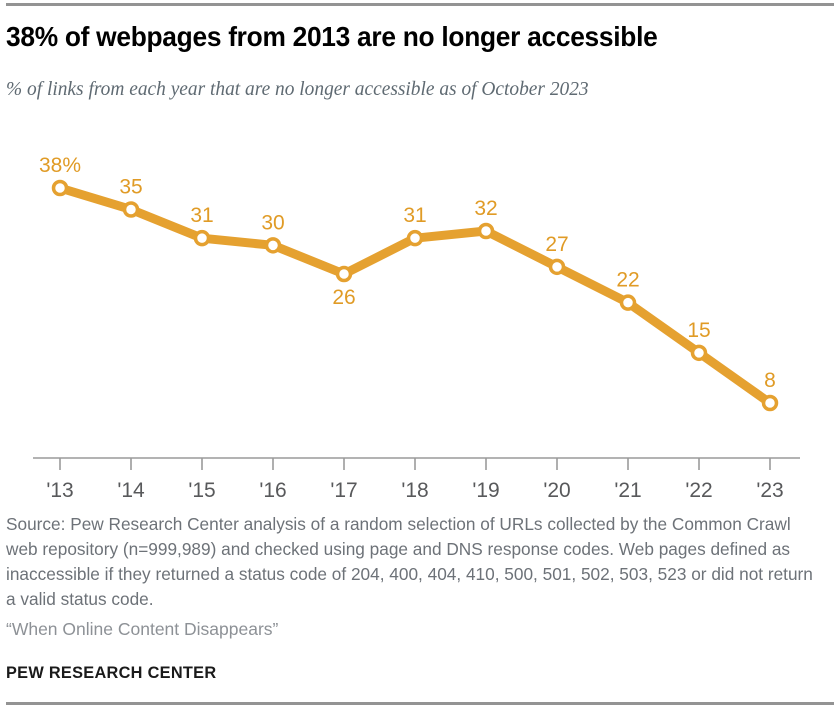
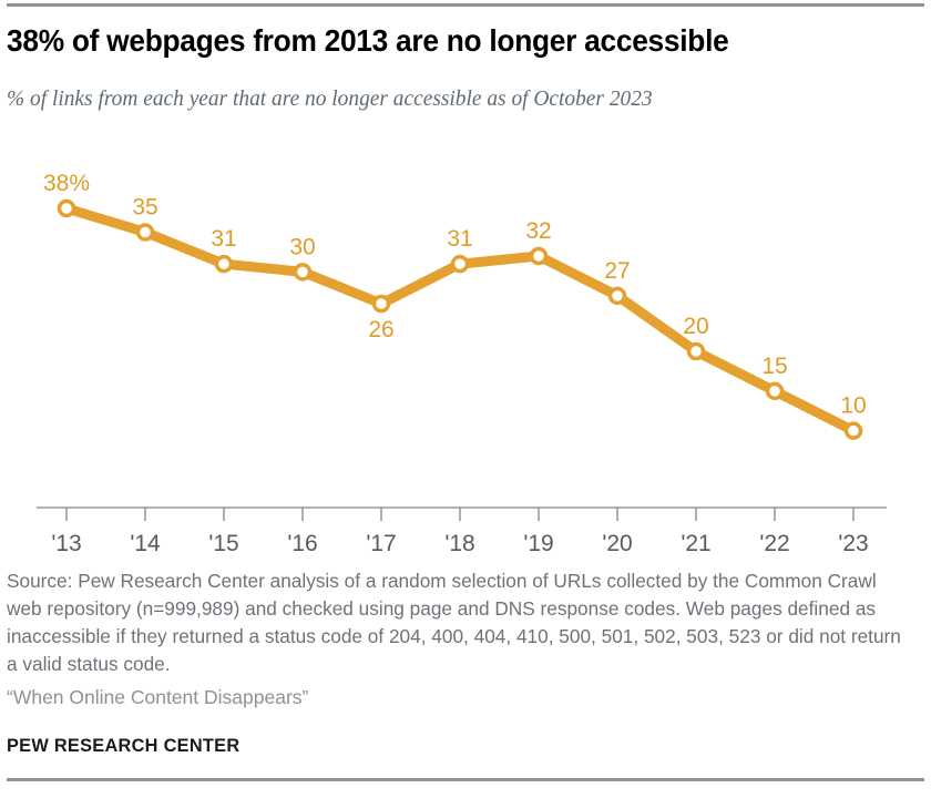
'21: 22 -> 20
'23: 8 -> 10
